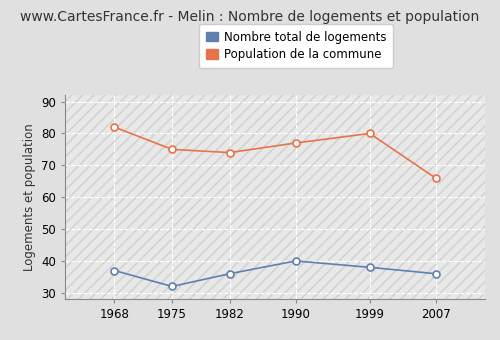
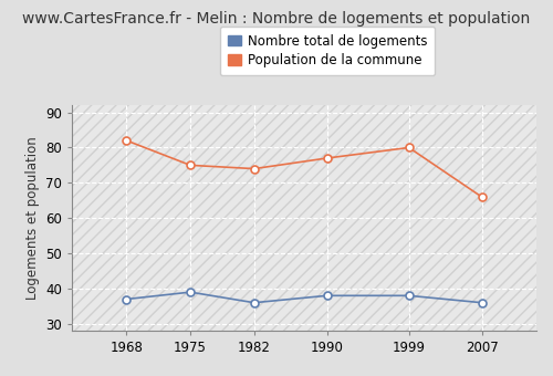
Nombre total de logements/1975: 32 -> 39
Nombre total de logements/1990: 40 -> 38
